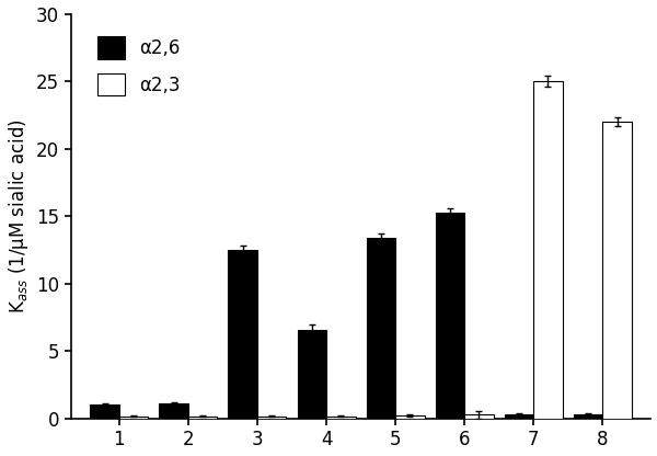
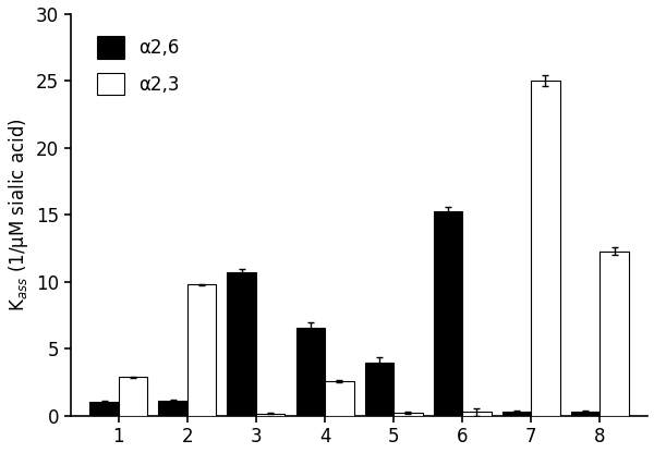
α2,3/1: 0.2 -> 2.9
α2,3/2: 0.2 -> 9.8
α2,6/3: 12.5 -> 10.7
α2,3/4: 0.2 -> 2.6
α2,6/5: 13.4 -> 4.0
α2,3/8: 22.0 -> 12.3
